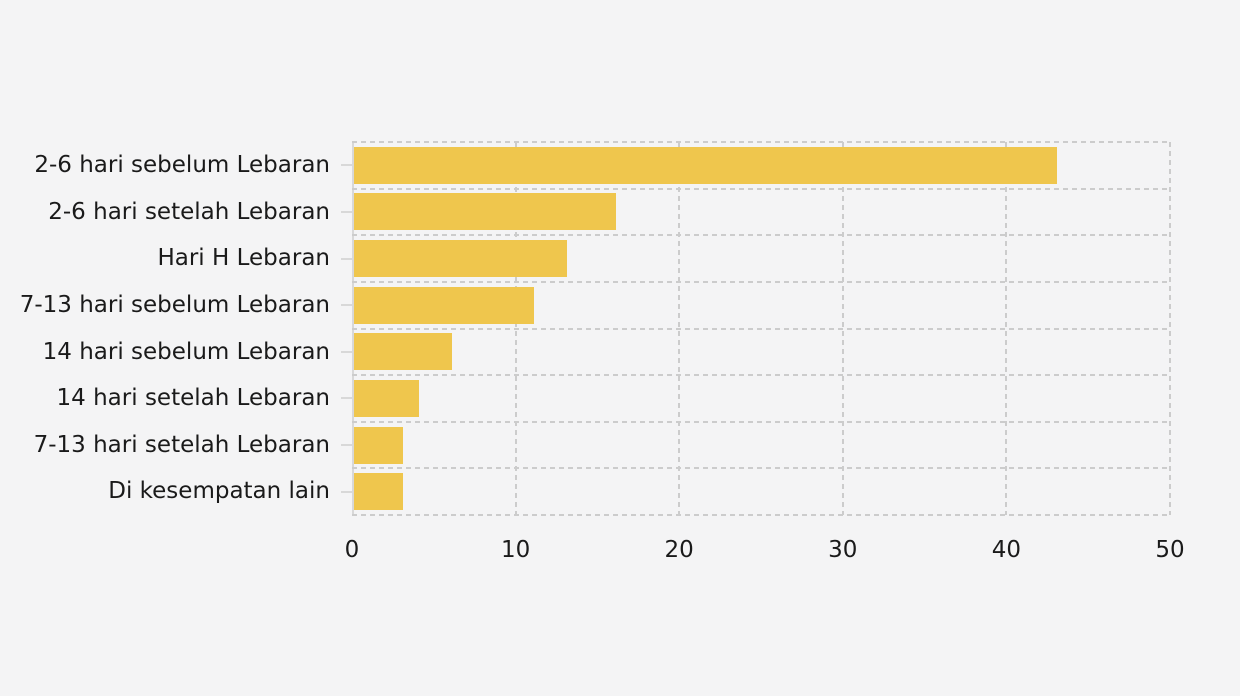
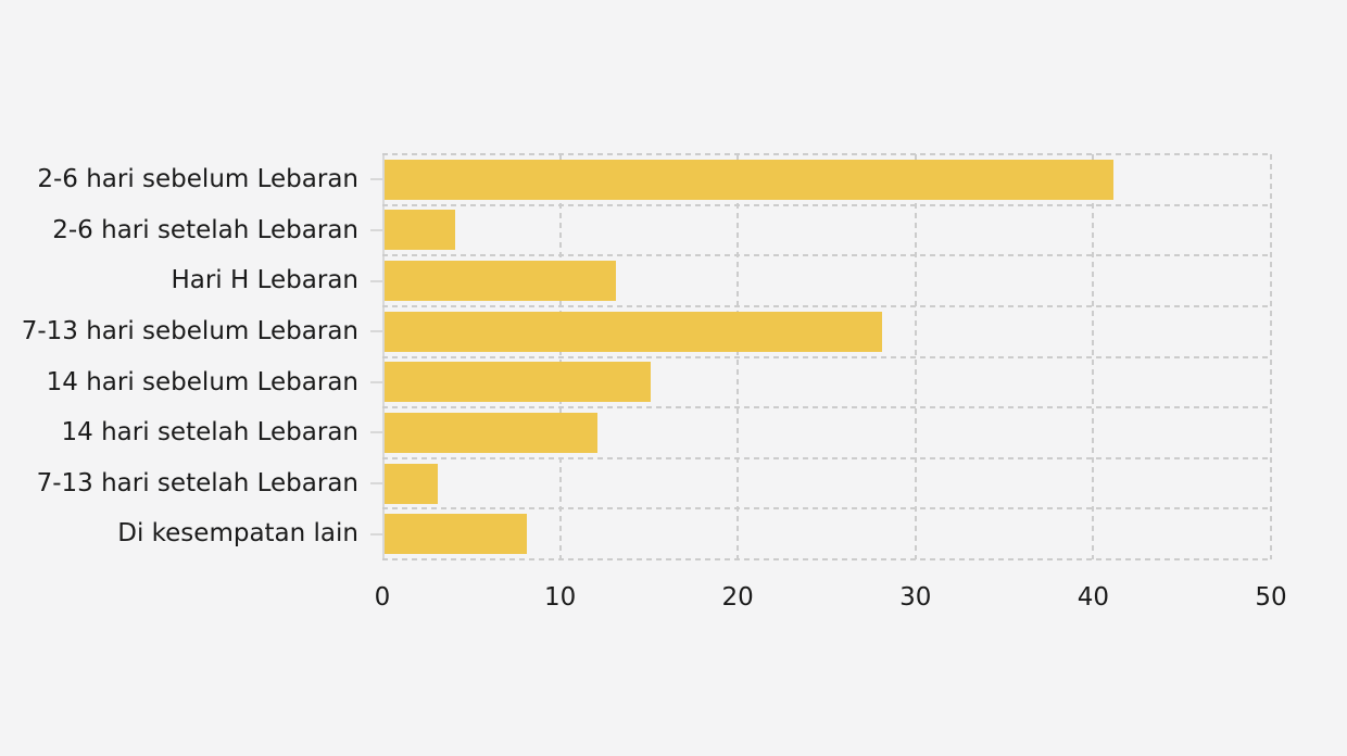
2-6 hari sebelum Lebaran: 43 -> 41
2-6 hari setelah Lebaran: 16 -> 4
7-13 hari sebelum Lebaran: 11 -> 28
14 hari sebelum Lebaran: 6 -> 15
14 hari setelah Lebaran: 4 -> 12
Di kesempatan lain: 3 -> 8
